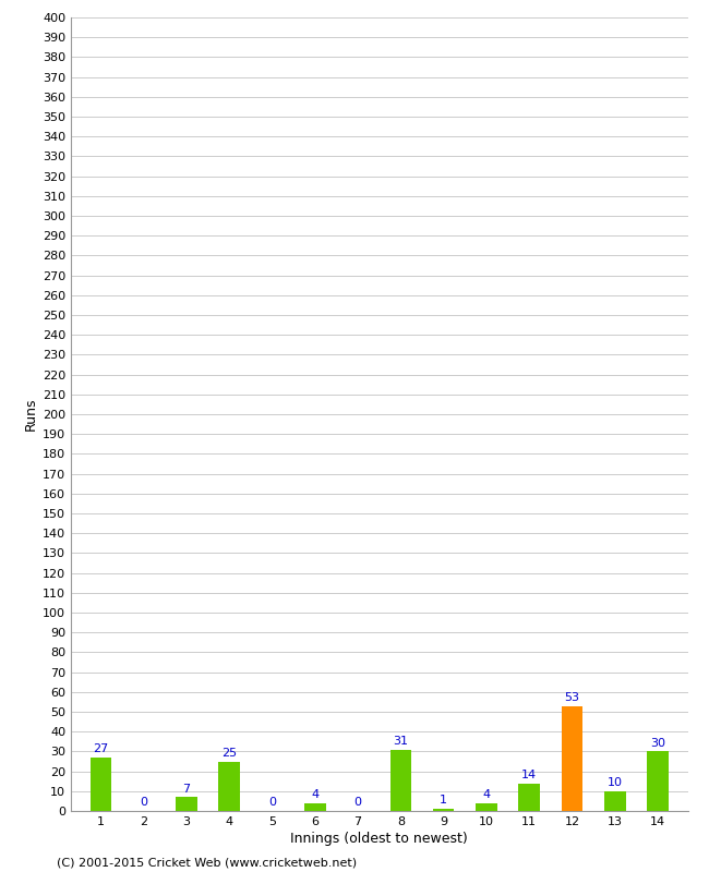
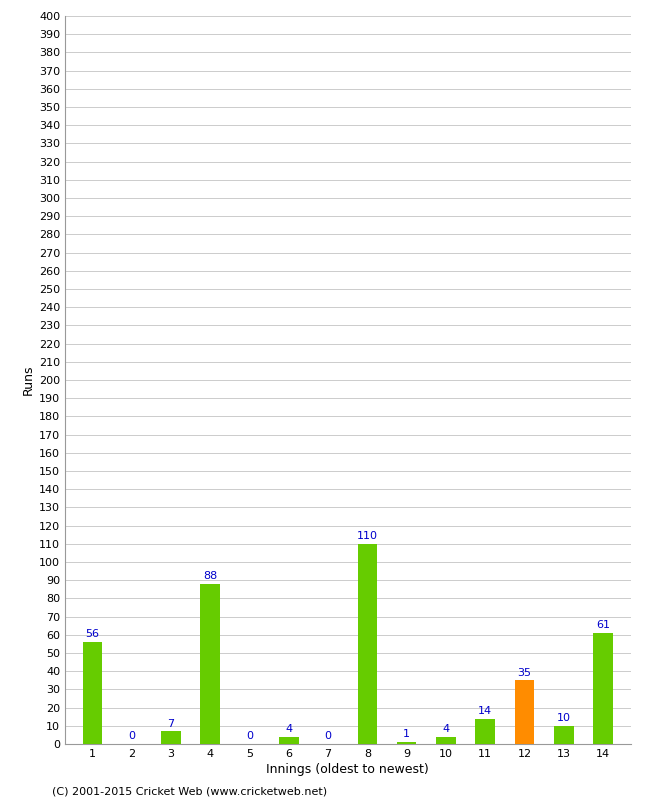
1: 27 -> 56
4: 25 -> 88
8: 31 -> 110
12: 53 -> 35
14: 30 -> 61
